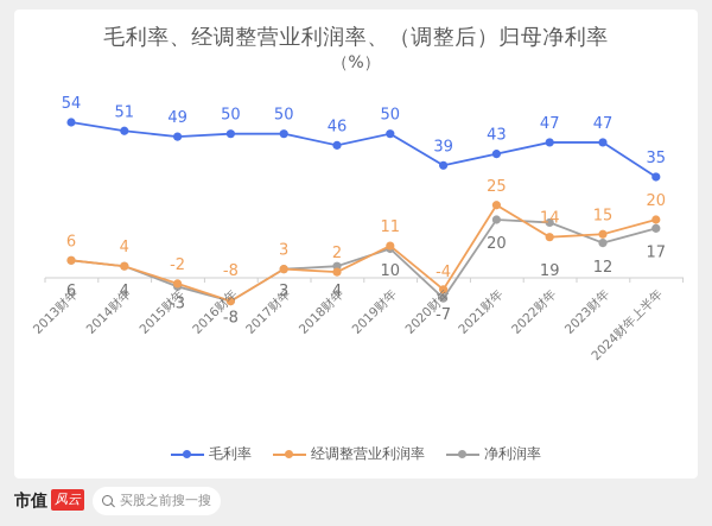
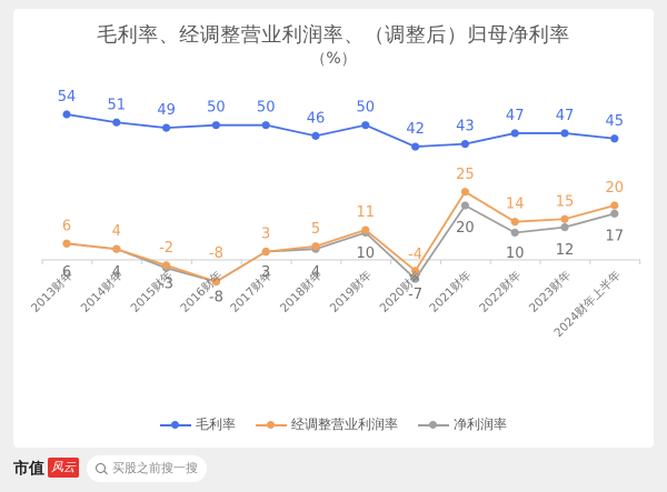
经调整营业利润率/2018财年: 2 -> 5
毛利率/2020财年: 39 -> 42
净利润率/2022财年: 19 -> 10
毛利率/2024财年上半年: 35 -> 45
